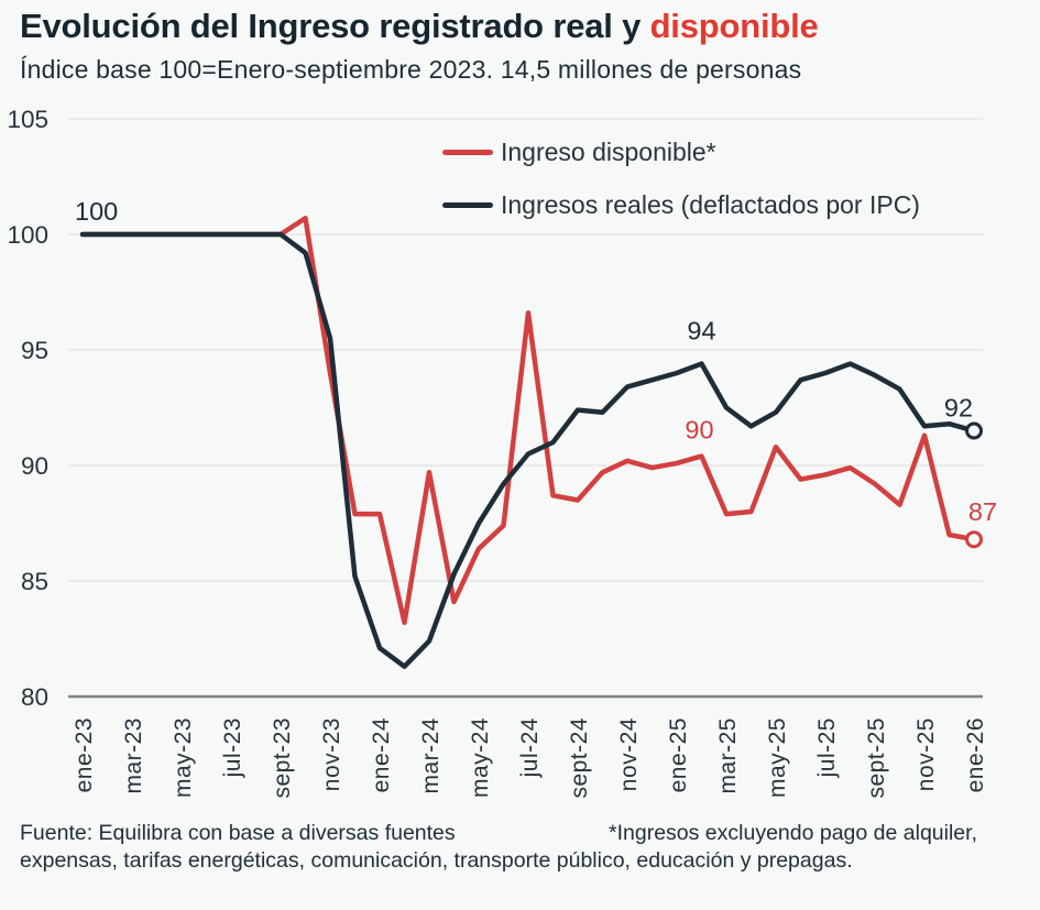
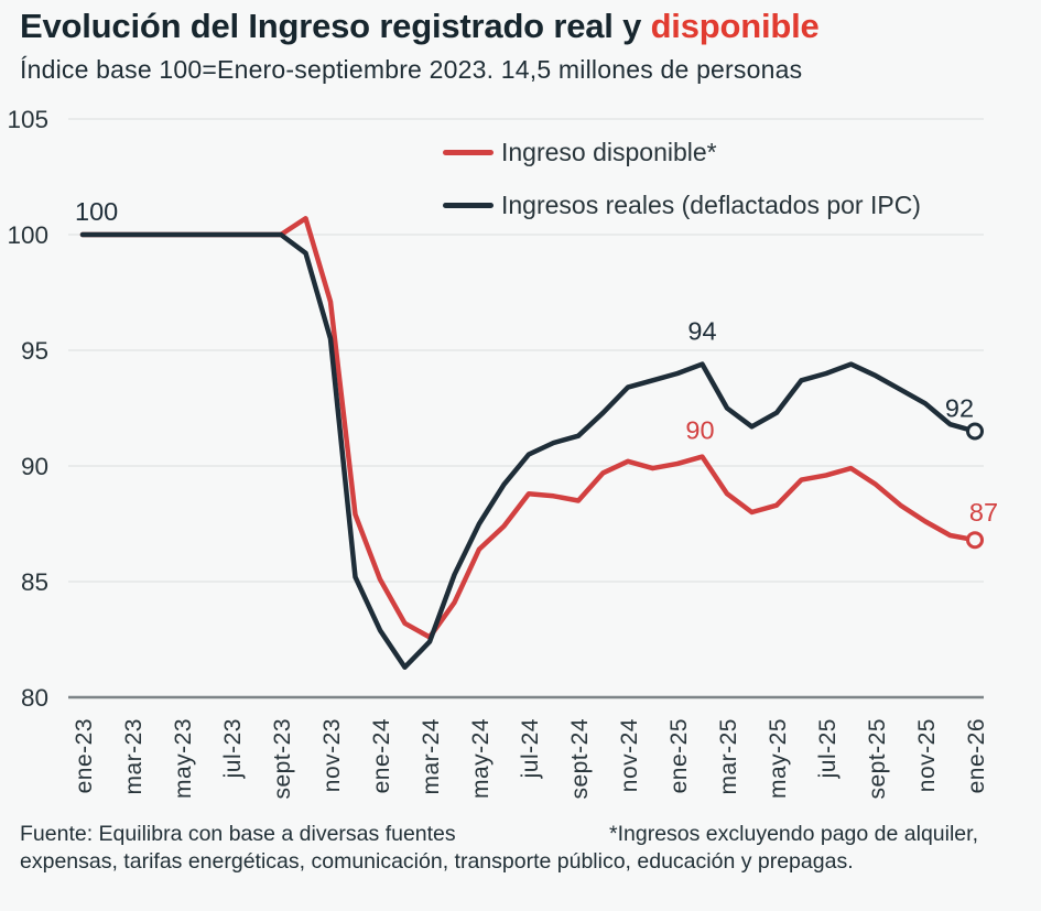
Ingreso disponible*/nov-23: 94.0 -> 97.1
Ingreso disponible*/ene-24: 87.9 -> 85.1
Ingresos reales (deflactados por IPC)/ene-24: 82.1 -> 82.9
Ingreso disponible*/mar-24: 89.7 -> 82.6
Ingreso disponible*/jul-24: 96.6 -> 88.8
Ingresos reales (deflactados por IPC)/sept-24: 92.4 -> 91.3
Ingreso disponible*/mar-25: 87.9 -> 88.8
Ingreso disponible*/may-25: 90.8 -> 88.3
Ingreso disponible*/nov-25: 91.3 -> 87.6
Ingresos reales (deflactados por IPC)/nov-25: 91.7 -> 92.7
